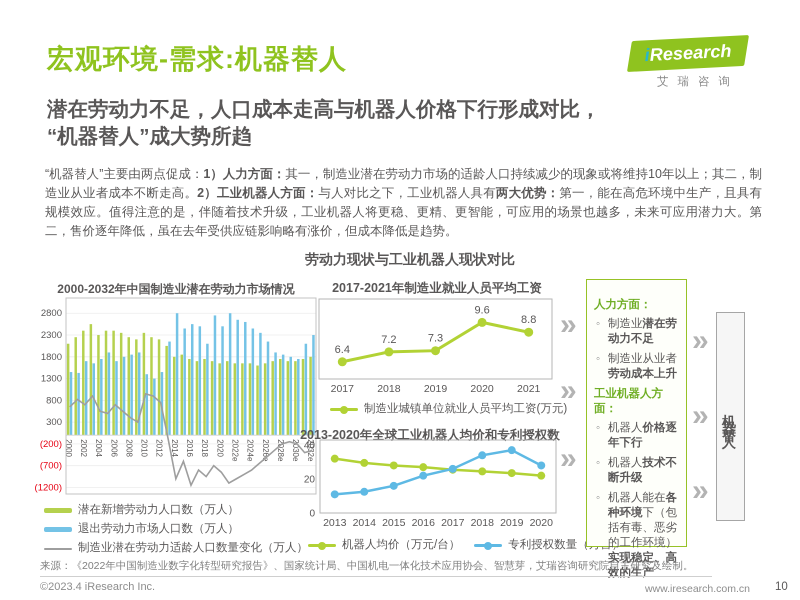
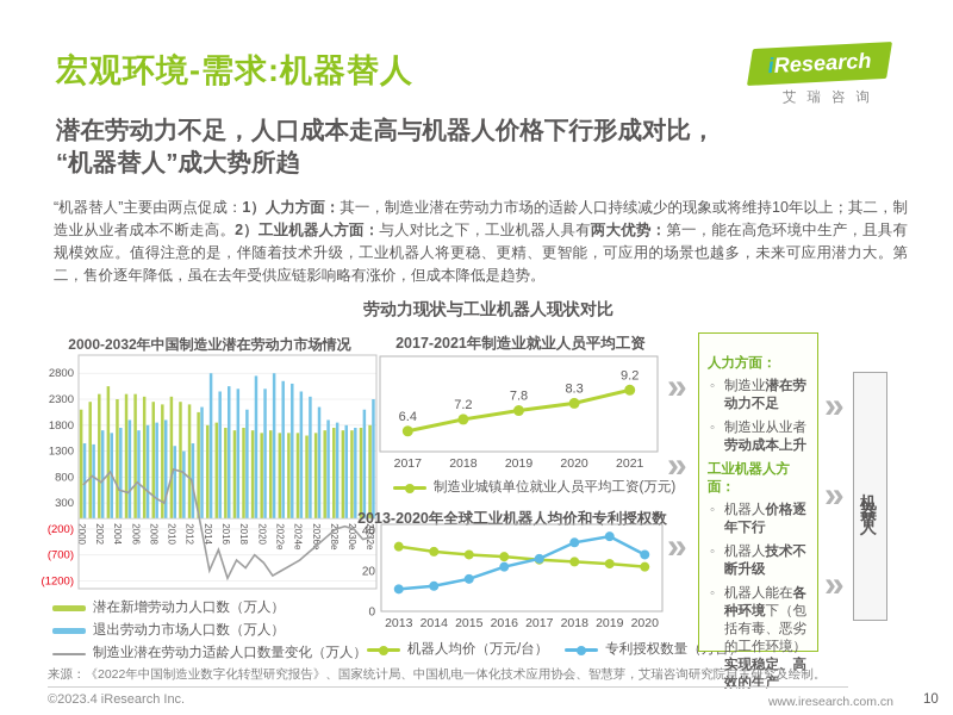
2017-2021年制造业就业人员平均工资/2019: 7.3 -> 7.8
2017-2021年制造业就业人员平均工资/2020: 9.6 -> 8.3
2017-2021年制造业就业人员平均工资/2021: 8.8 -> 9.2
